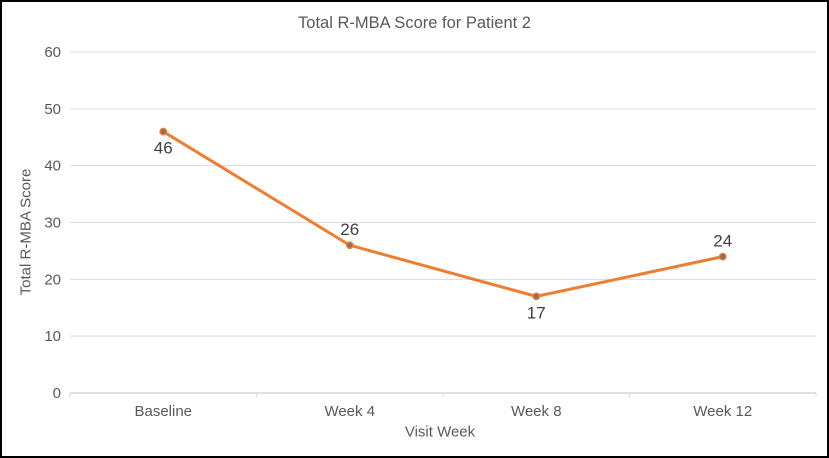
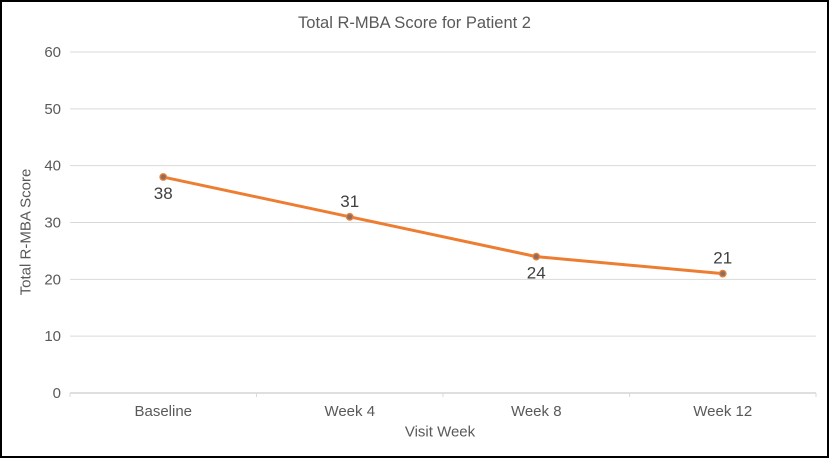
Baseline: 46 -> 38
Week 4: 26 -> 31
Week 8: 17 -> 24
Week 12: 24 -> 21
